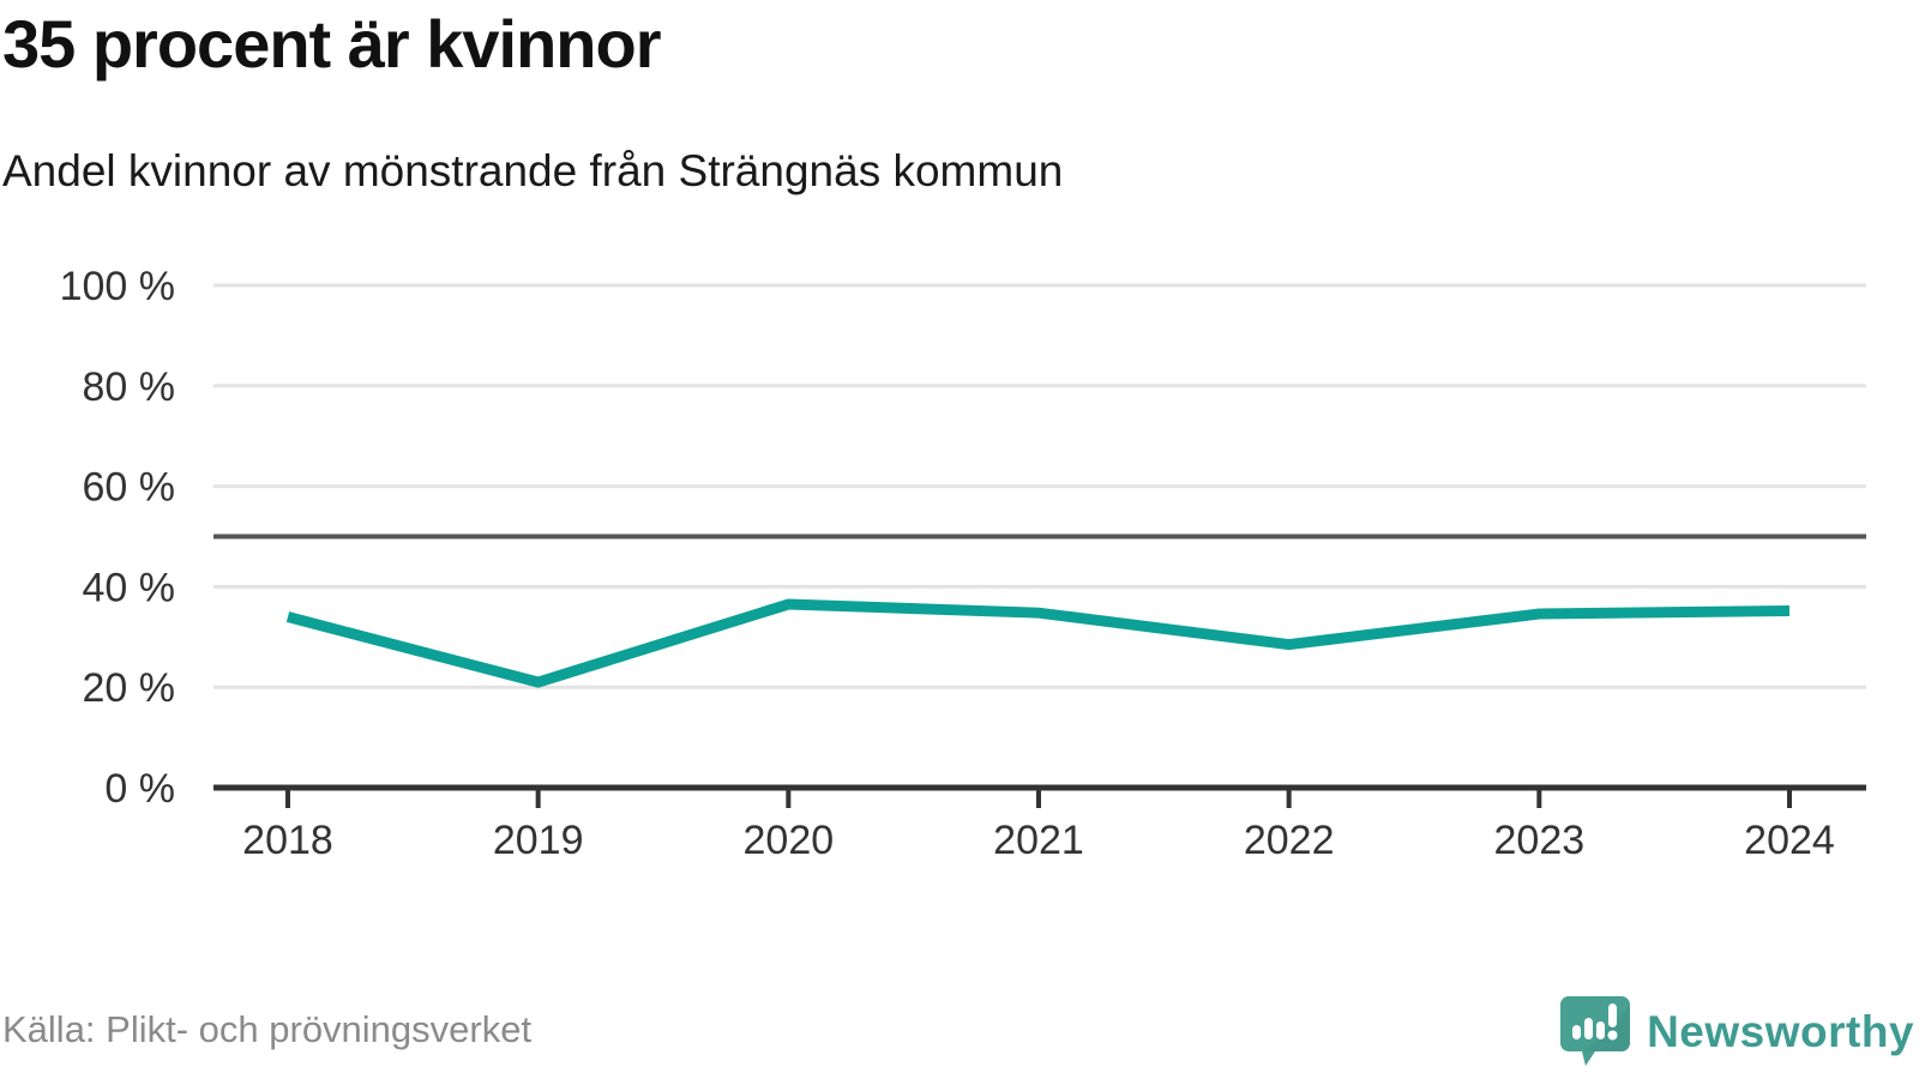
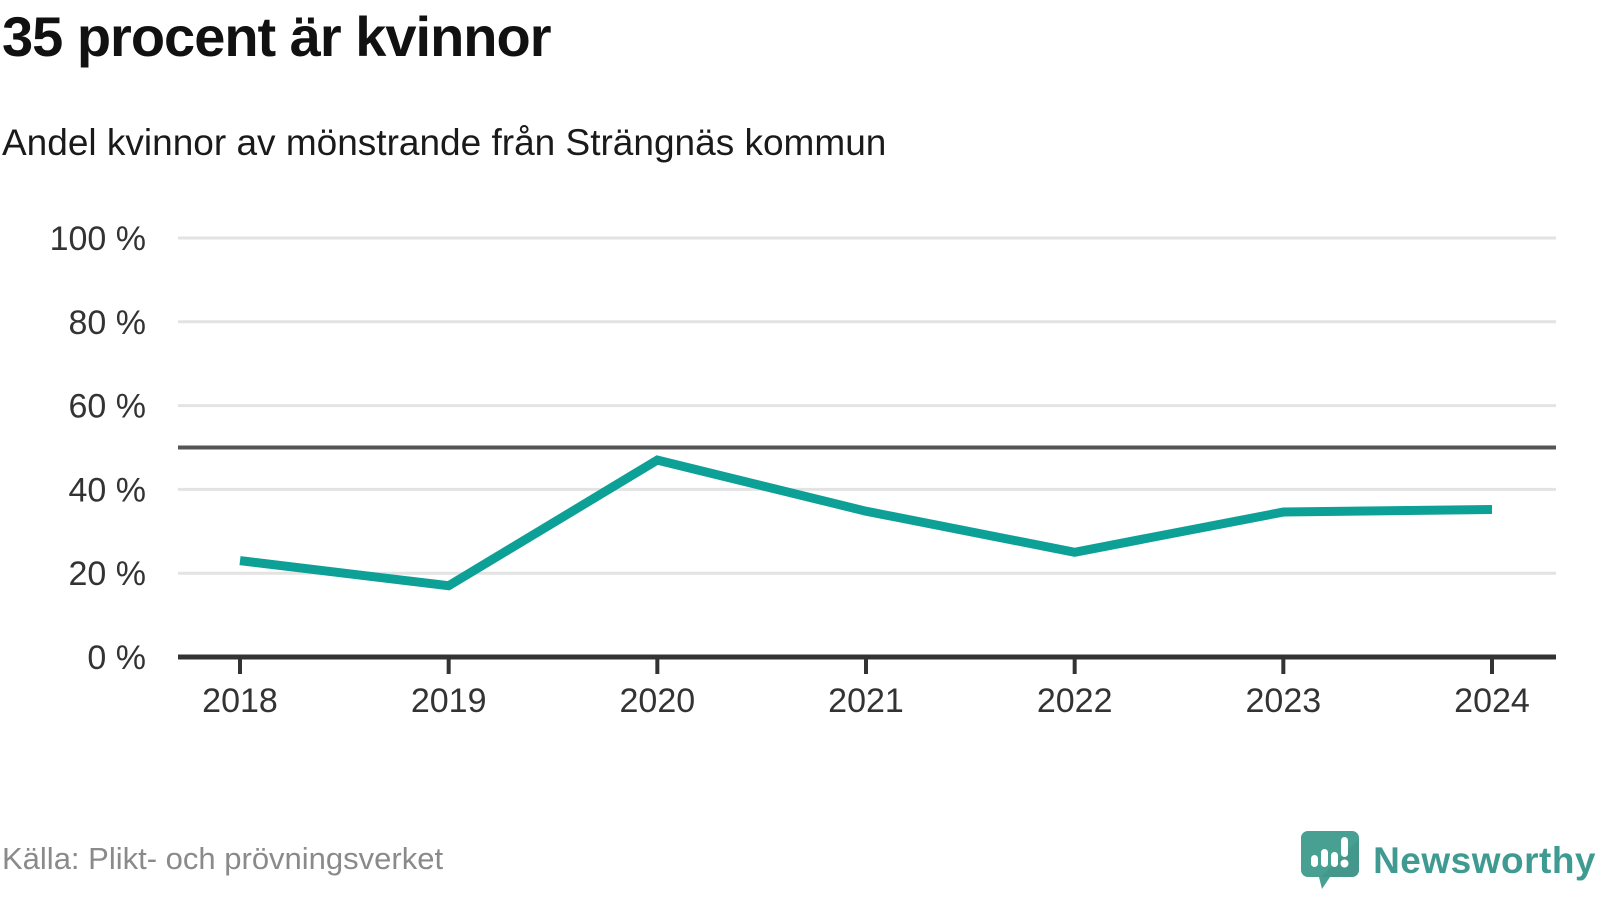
2018: 34% -> 23%
2019: 21% -> 17%
2020: 36% -> 47%
2022: 28% -> 25%
